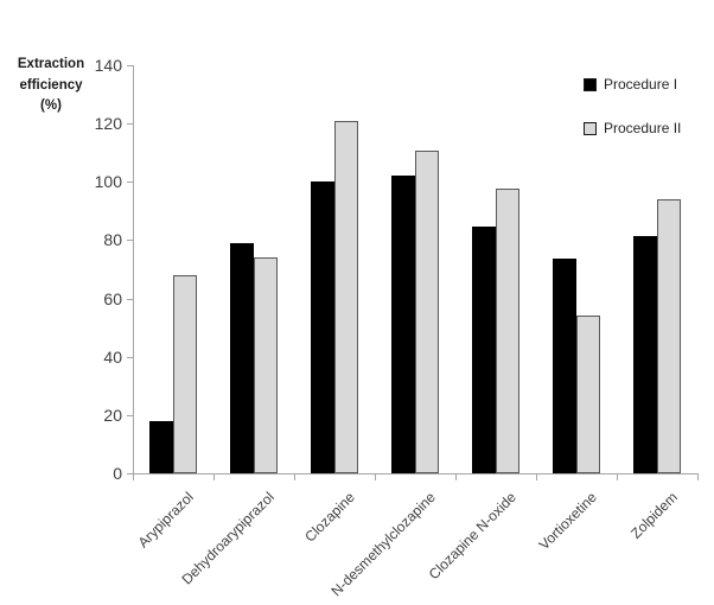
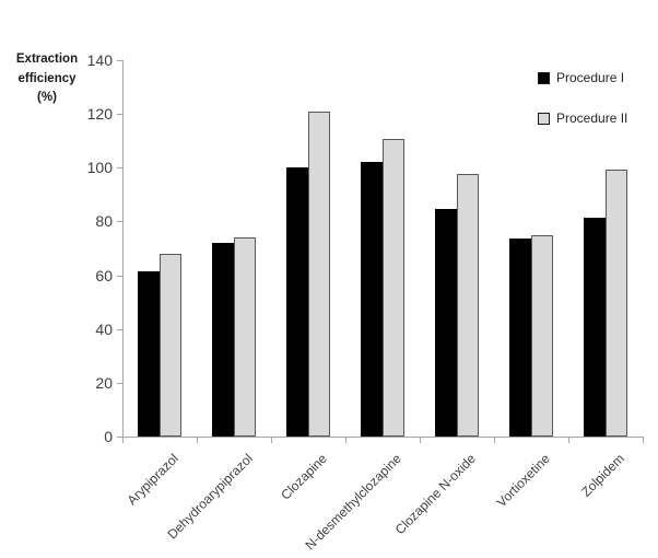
Procedure I/Arypiprazol: 18 -> 62
Procedure I/Dehydroarypiprazol: 79 -> 72
Procedure II/Vortioxetine: 54 -> 75
Procedure II/Zolpidem: 94 -> 100
